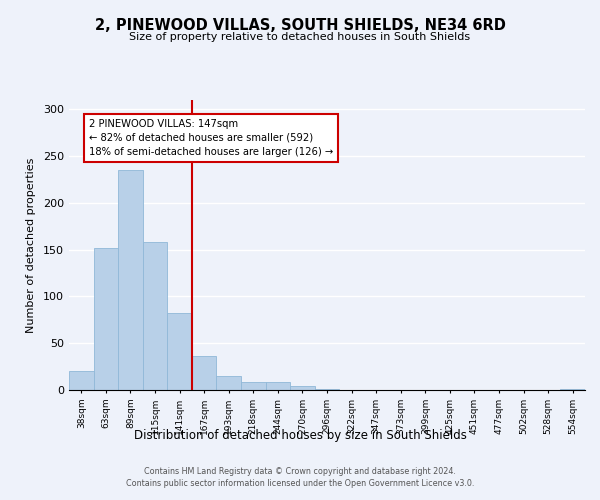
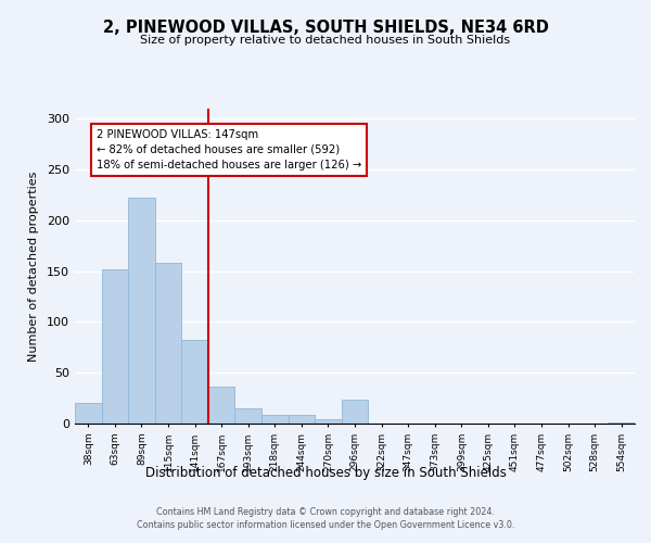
89sqm: 235 -> 222
296sqm: 1 -> 24
